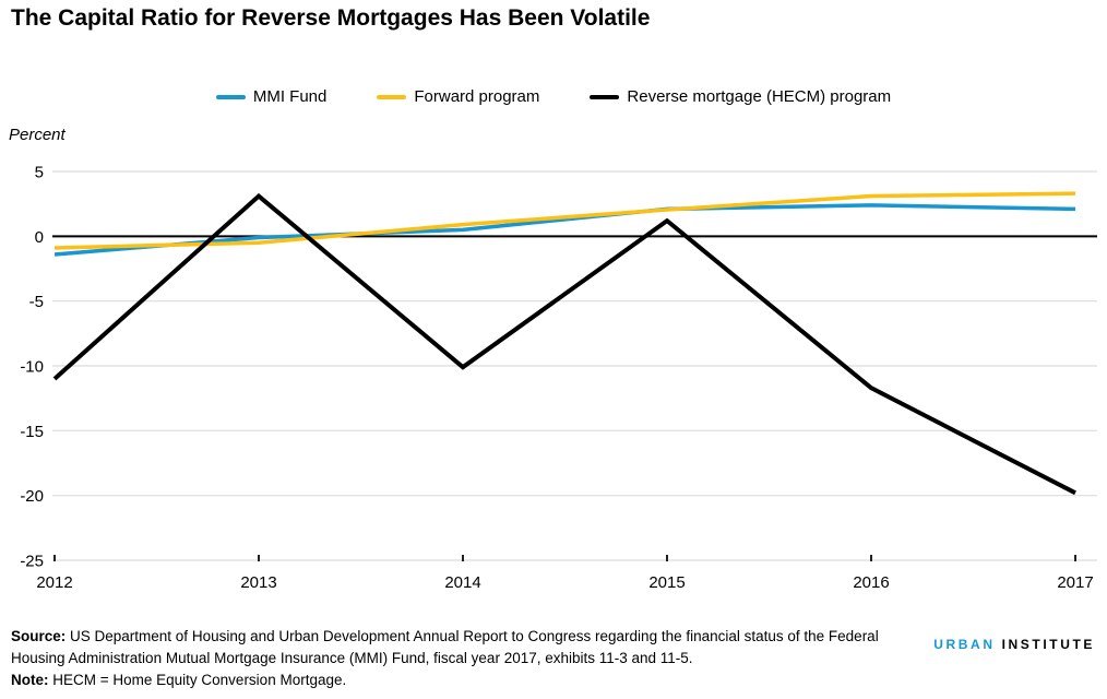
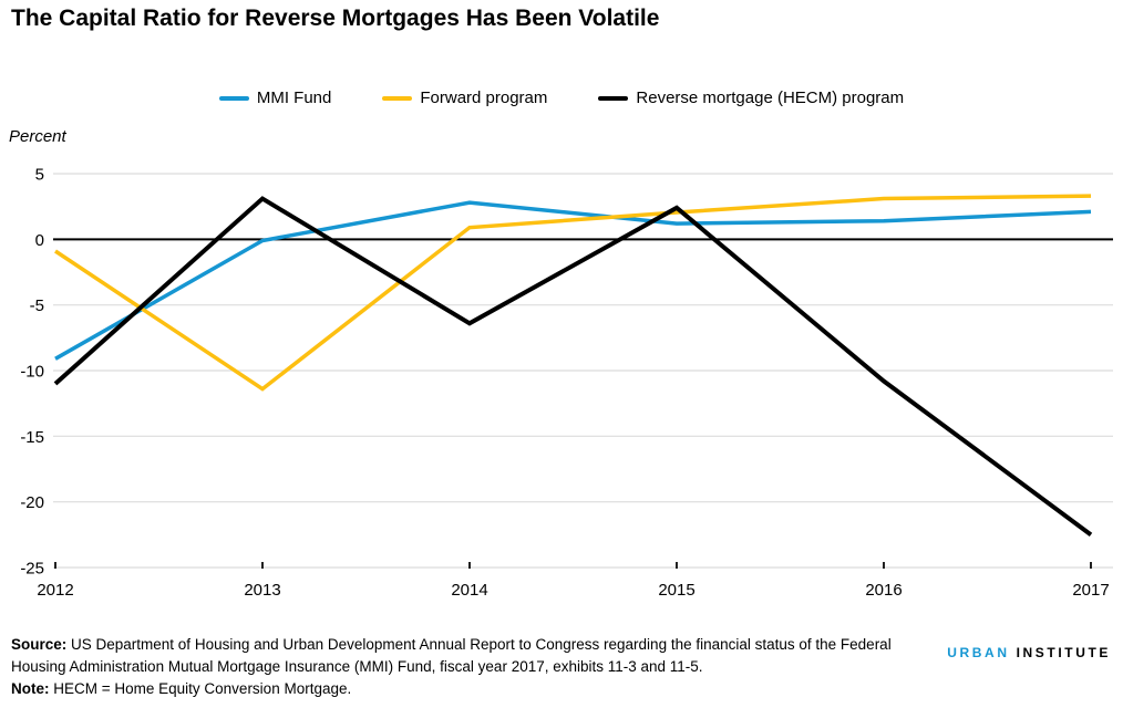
MMI Fund/2012: -1.4 -> -9.1
Forward program/2013: -0.5 -> -11.4
MMI Fund/2014: 0.5 -> 2.8
Reverse mortgage (HECM) program/2014: -10.1 -> -6.4
MMI Fund/2015: 2.1 -> 1.2
Reverse mortgage (HECM) program/2015: 1.2 -> 2.4
MMI Fund/2016: 2.4 -> 1.4
Reverse mortgage (HECM) program/2016: -11.7 -> -10.8
Reverse mortgage (HECM) program/2017: -19.8 -> -22.5
